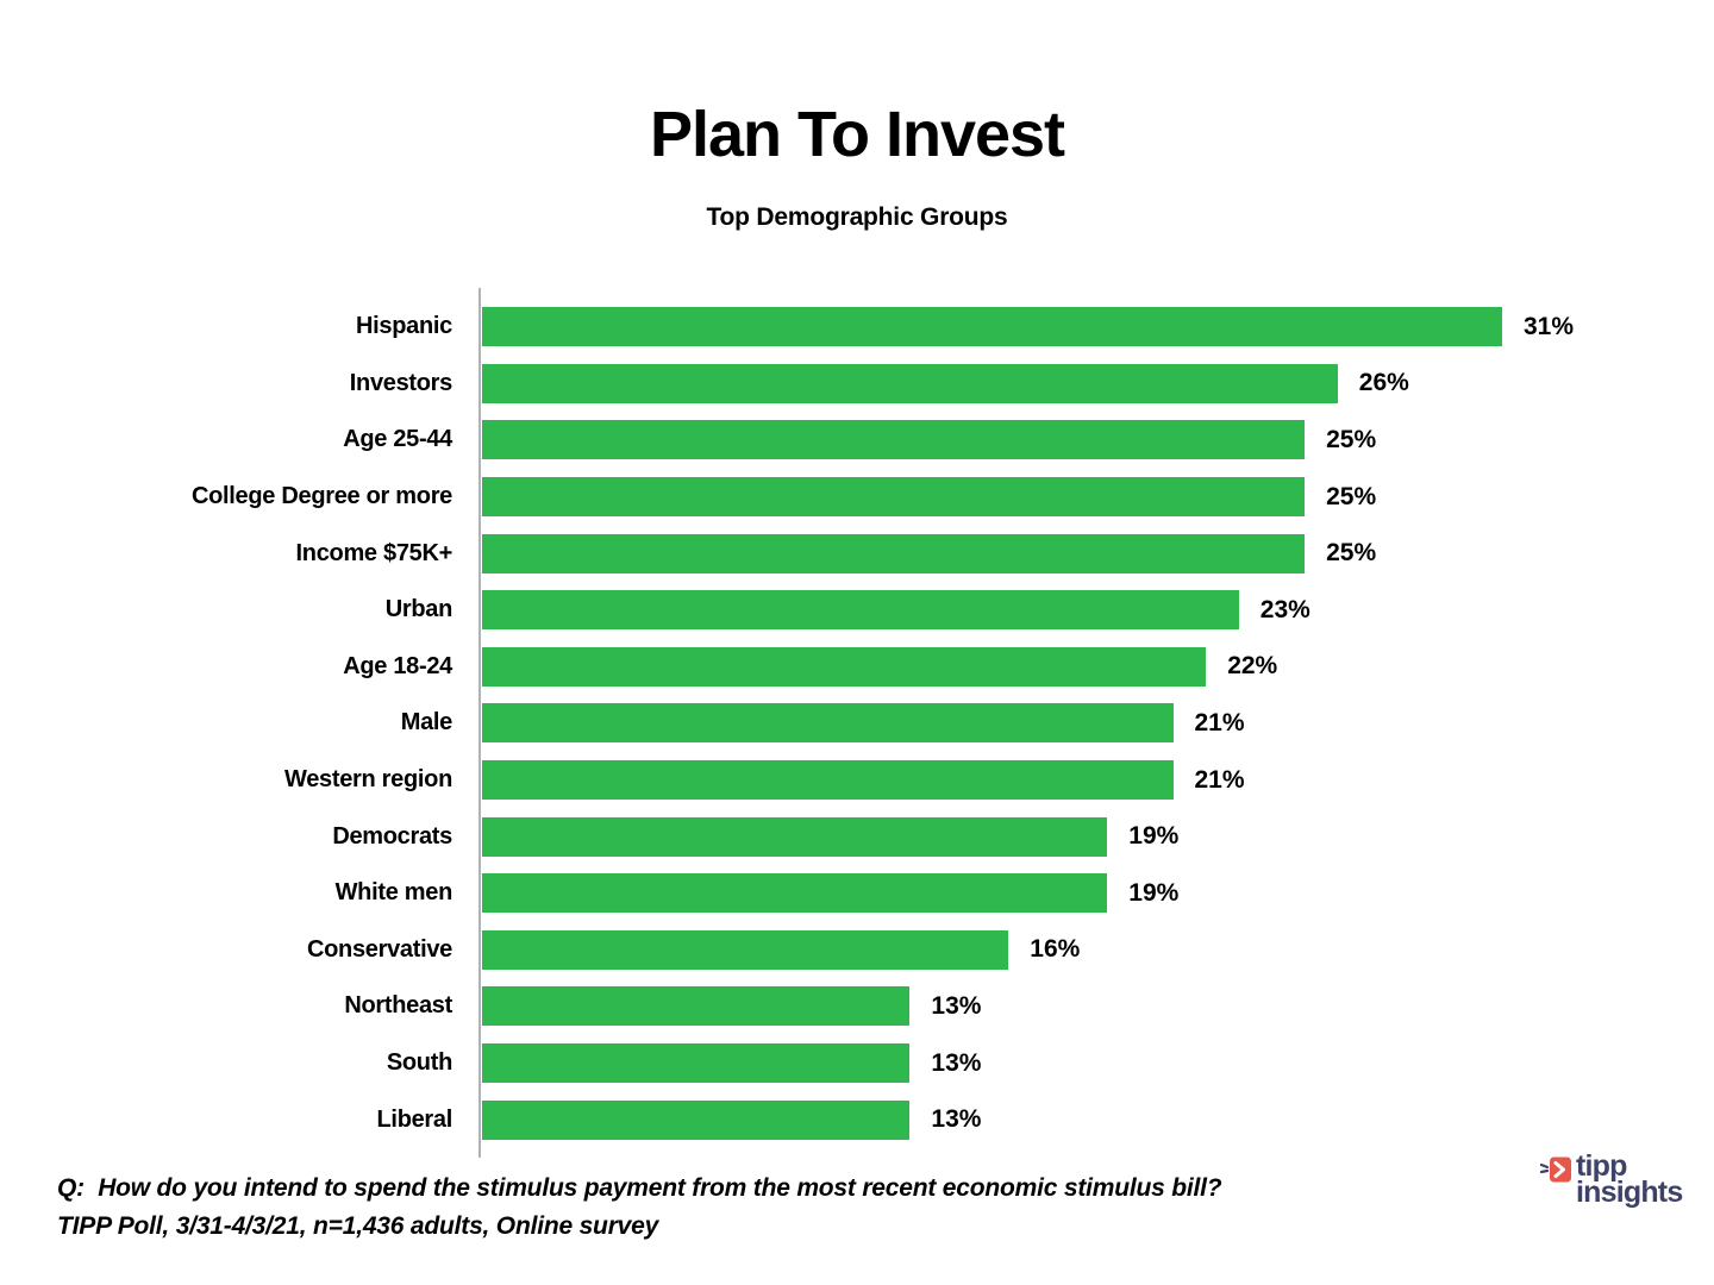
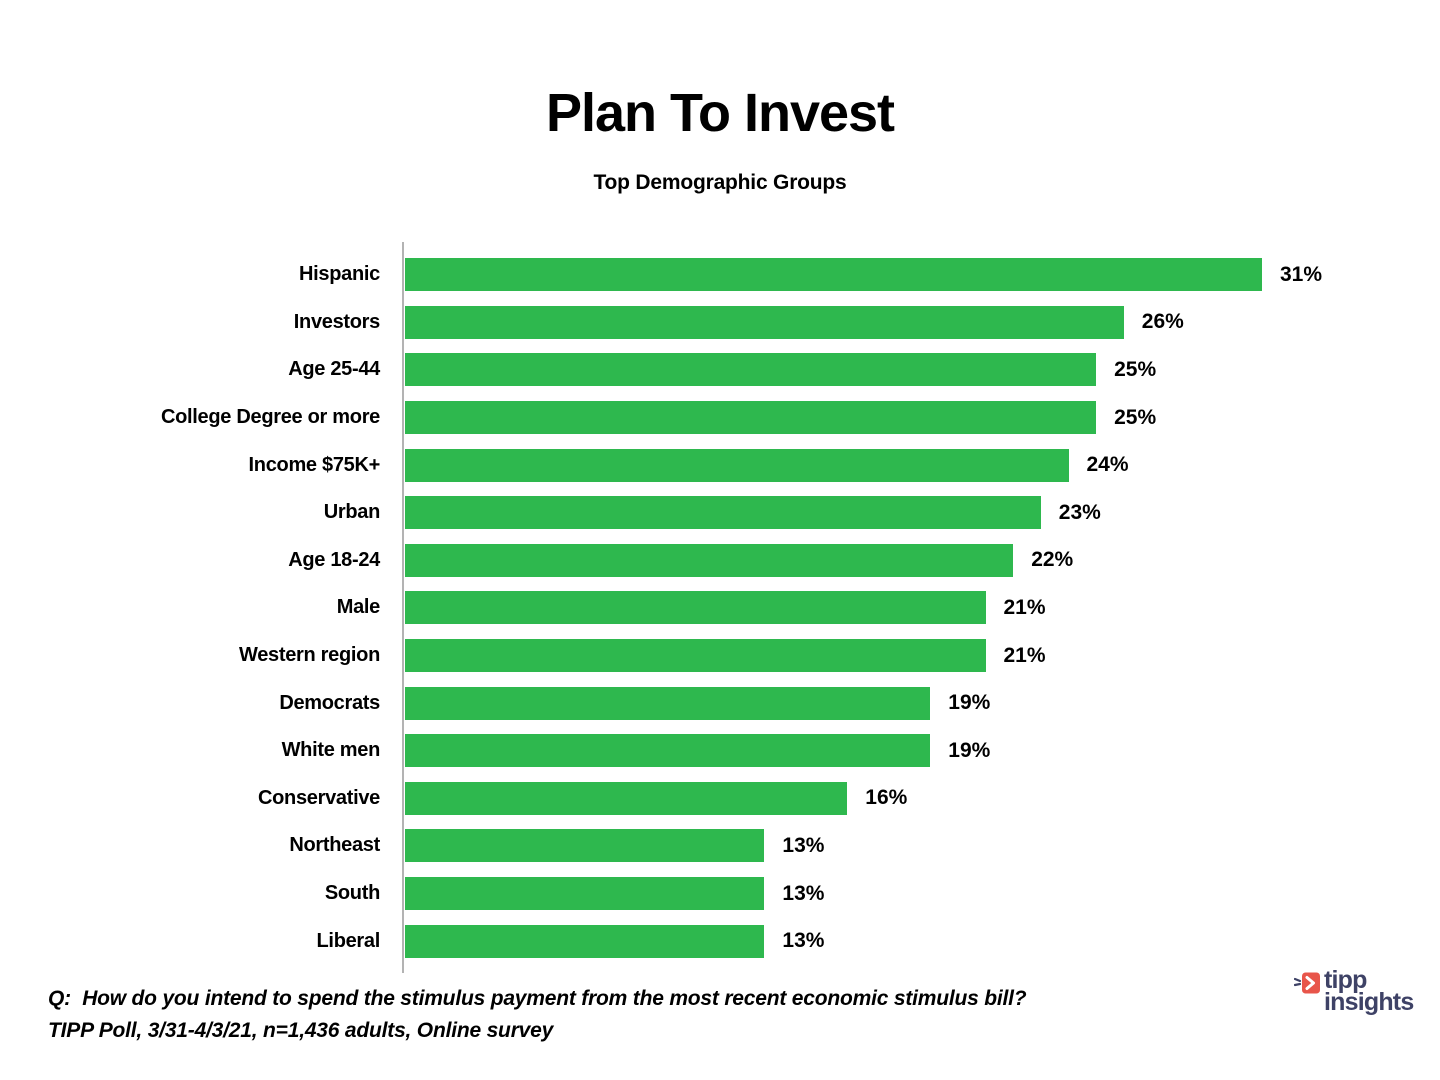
Income $75K+: 25% -> 24%
